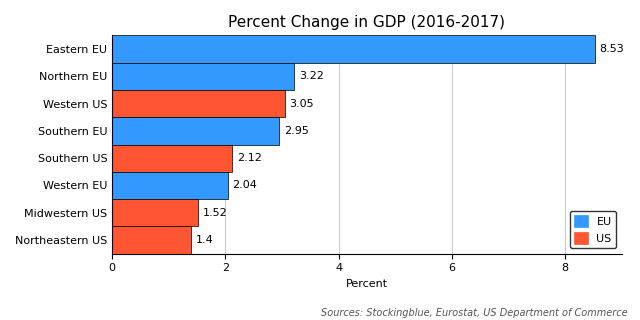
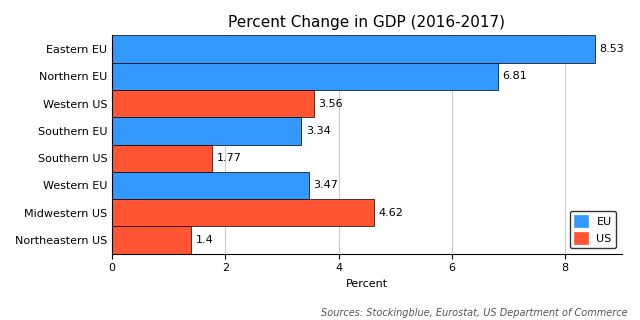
Northern EU: 3.22 -> 6.81
Western US: 3.05 -> 3.56
Southern EU: 2.95 -> 3.34
Southern US: 2.12 -> 1.77
Western EU: 2.04 -> 3.47
Midwestern US: 1.52 -> 4.62
